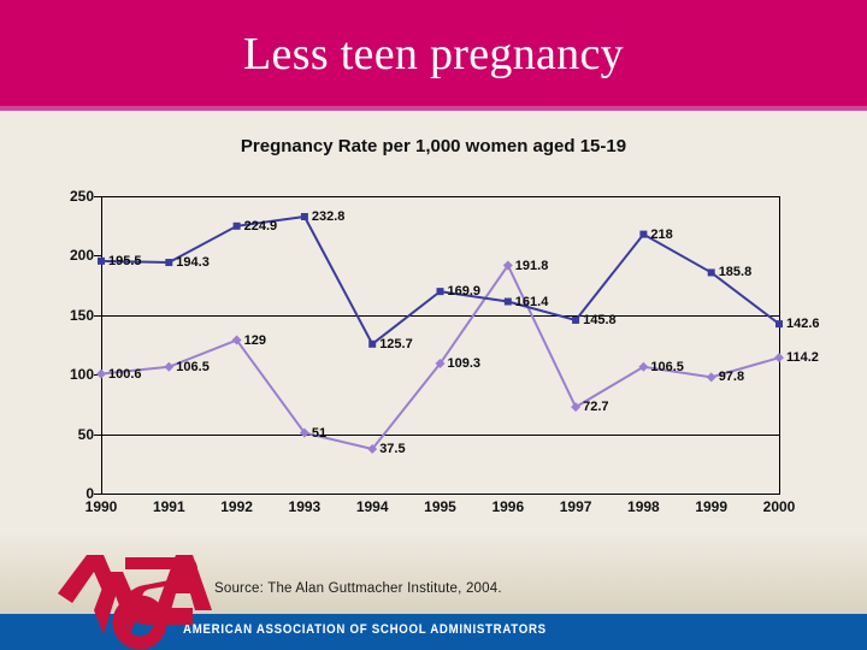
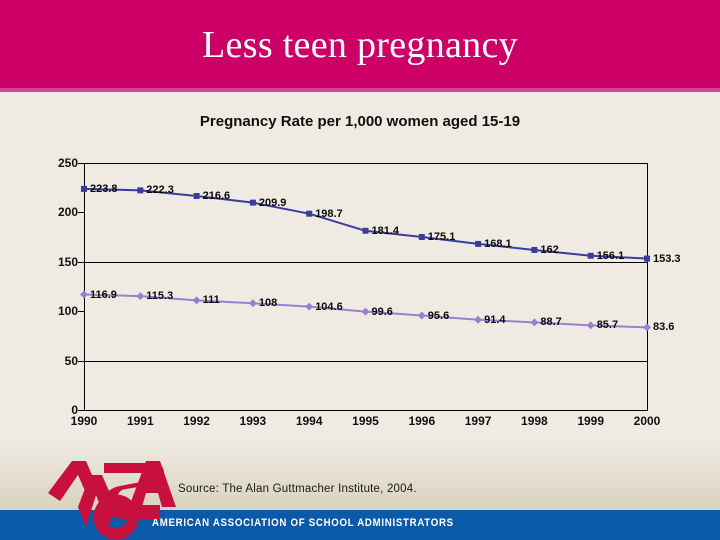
All women/1990: 100.6 -> 116.9
Black women/1990: 195.5 -> 223.8
All women/1991: 106.5 -> 115.3
Black women/1991: 194.3 -> 222.3
All women/1992: 129 -> 111
Black women/1992: 224.9 -> 216.6
All women/1993: 51 -> 108
Black women/1993: 232.8 -> 209.9
All women/1994: 37.5 -> 104.6
Black women/1994: 125.7 -> 198.7
All women/1995: 109.3 -> 99.6
Black women/1995: 169.9 -> 181.4
All women/1996: 191.8 -> 95.6
Black women/1996: 161.4 -> 175.1
All women/1997: 72.7 -> 91.4
Black women/1997: 145.8 -> 168.1
All women/1998: 106.5 -> 88.7
Black women/1998: 218 -> 162
All women/1999: 97.8 -> 85.7
Black women/1999: 185.8 -> 156.1
All women/2000: 114.2 -> 83.6
Black women/2000: 142.6 -> 153.3
